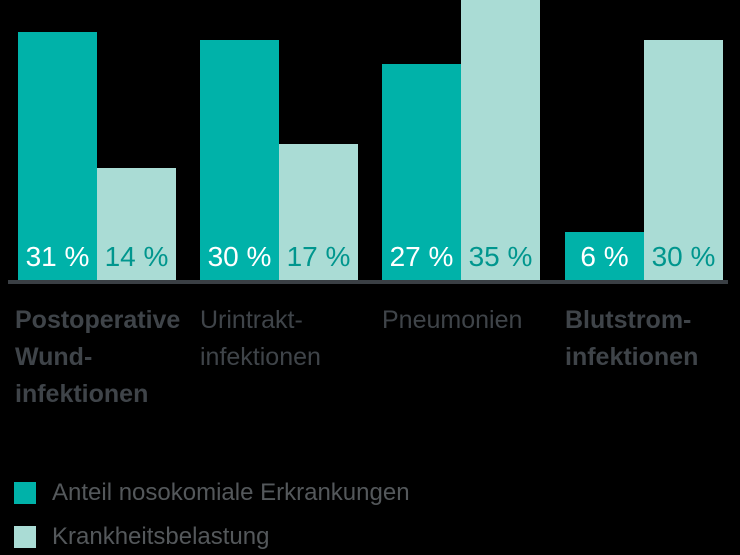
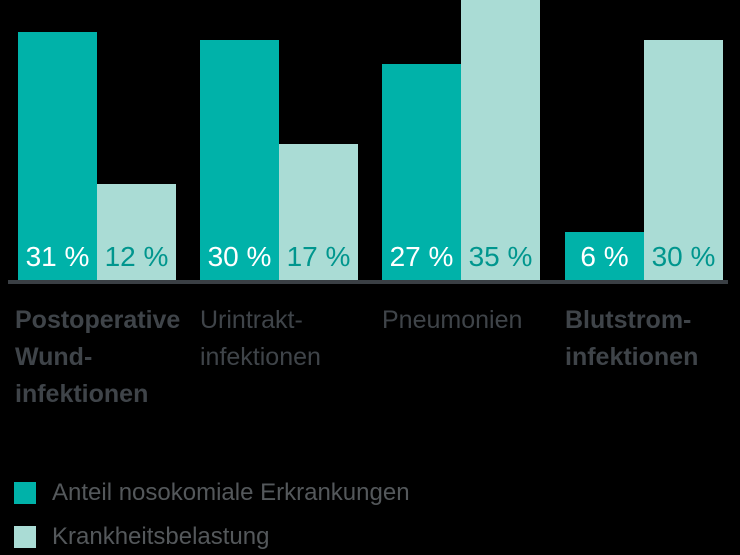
Krankheitsbelastung/Postoperative Wund-infektionen: 14 -> 12
